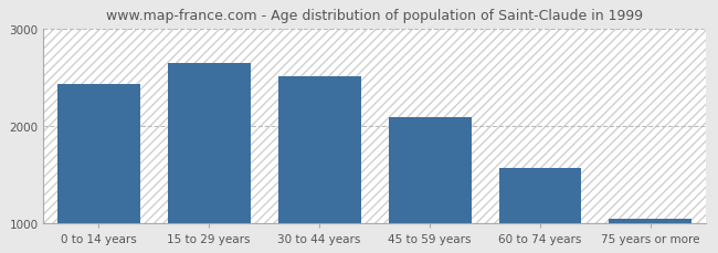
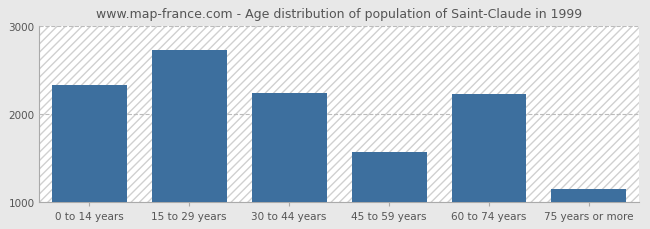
0 to 14 years: 2430 -> 2320
15 to 29 years: 2640 -> 2720
30 to 44 years: 2510 -> 2240
45 to 59 years: 2090 -> 1560
60 to 74 years: 1560 -> 2220
75 years or more: 1040 -> 1140
